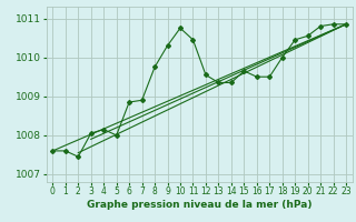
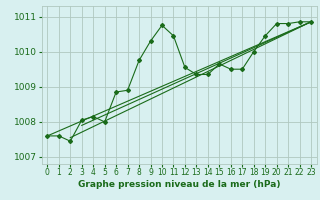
20: 1010.55 -> 1010.80
